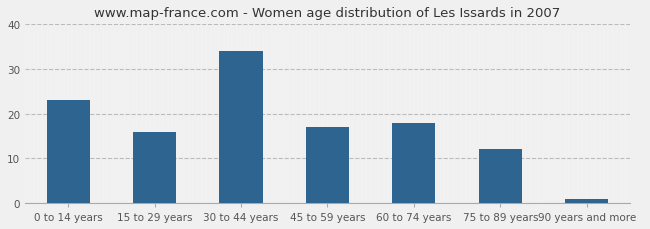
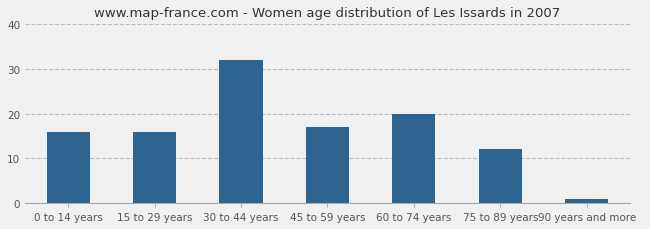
0 to 14 years: 23 -> 16
30 to 44 years: 34 -> 32
60 to 74 years: 18 -> 20
